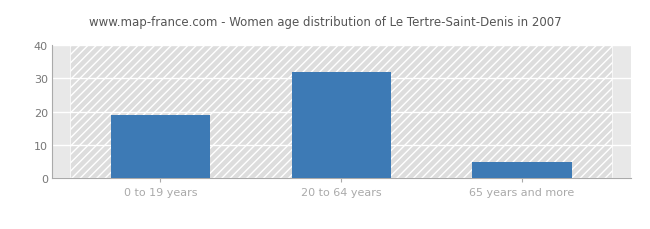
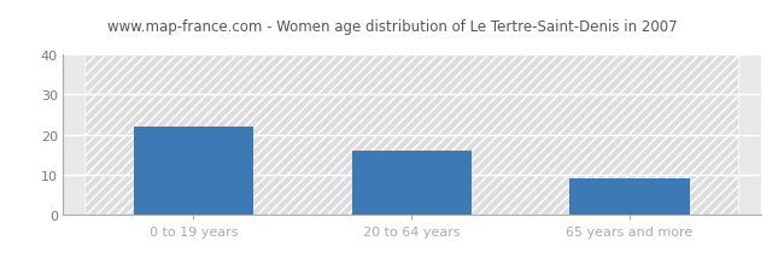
0 to 19 years: 19 -> 22
20 to 64 years: 32 -> 16
65 years and more: 5 -> 9
